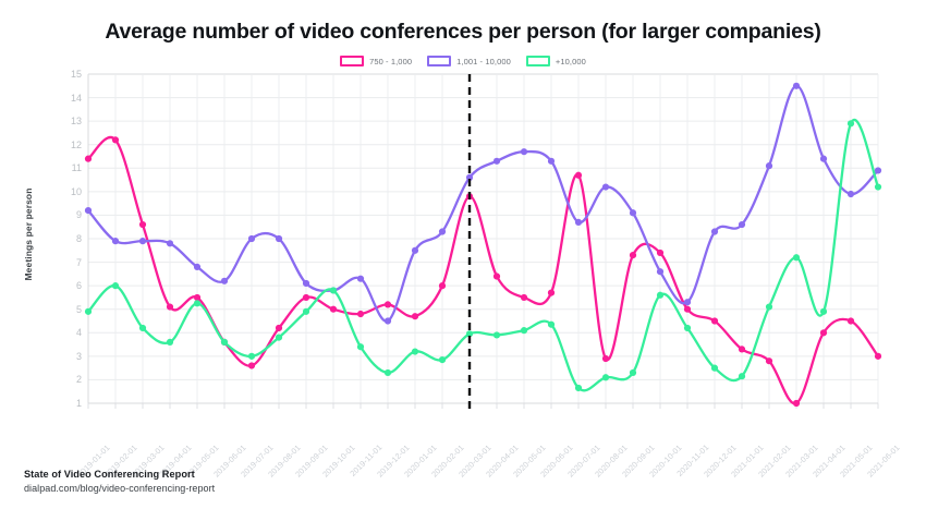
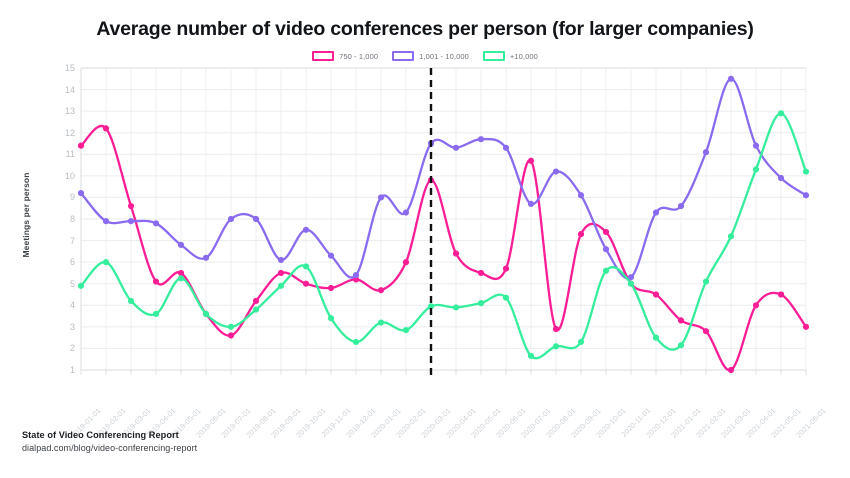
1,001 - 10,000/2019-10-01: 5.8 -> 7.5
1,001 - 10,000/2019-12-01: 4.5 -> 5.4
1,001 - 10,000/2020-01-01: 7.5 -> 9.0
1,001 - 10,000/2020-03-01: 10.6 -> 11.5
+10,000/2020-11-01: 4.2 -> 5.0
+10,000/2021-04-01: 4.9 -> 10.3
1,001 - 10,000/2021-06-01: 10.9 -> 9.1
